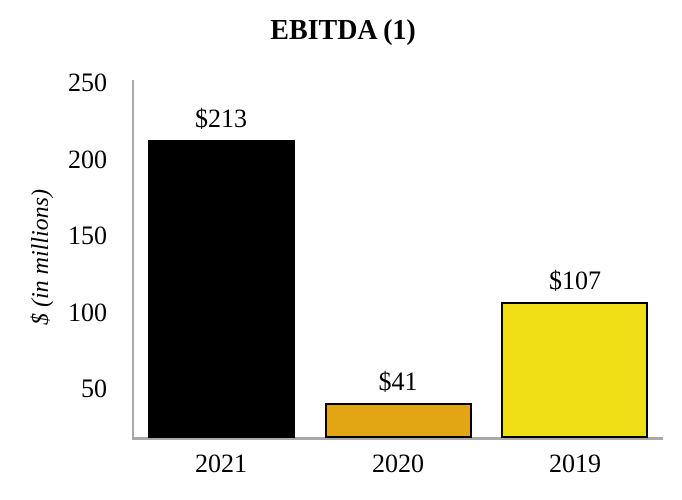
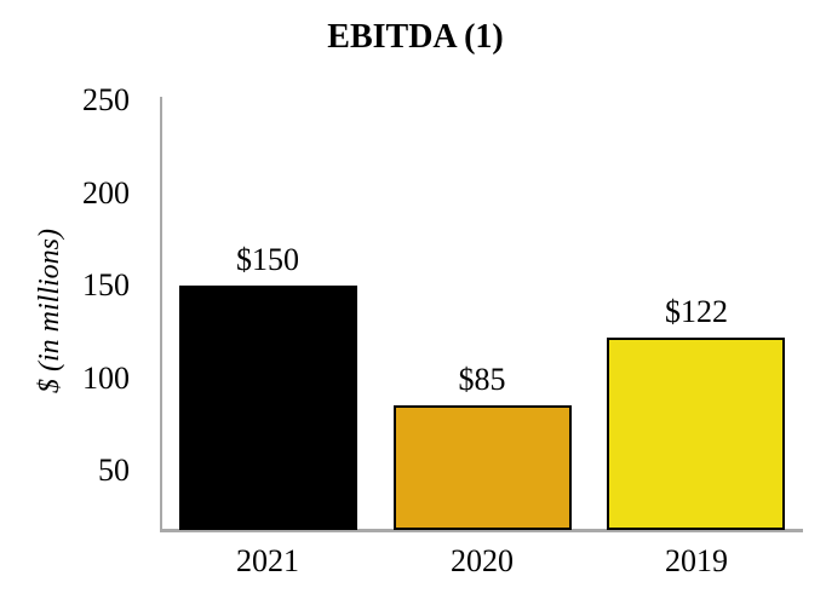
2021: $213 -> $150
2020: $41 -> $85
2019: $107 -> $122
